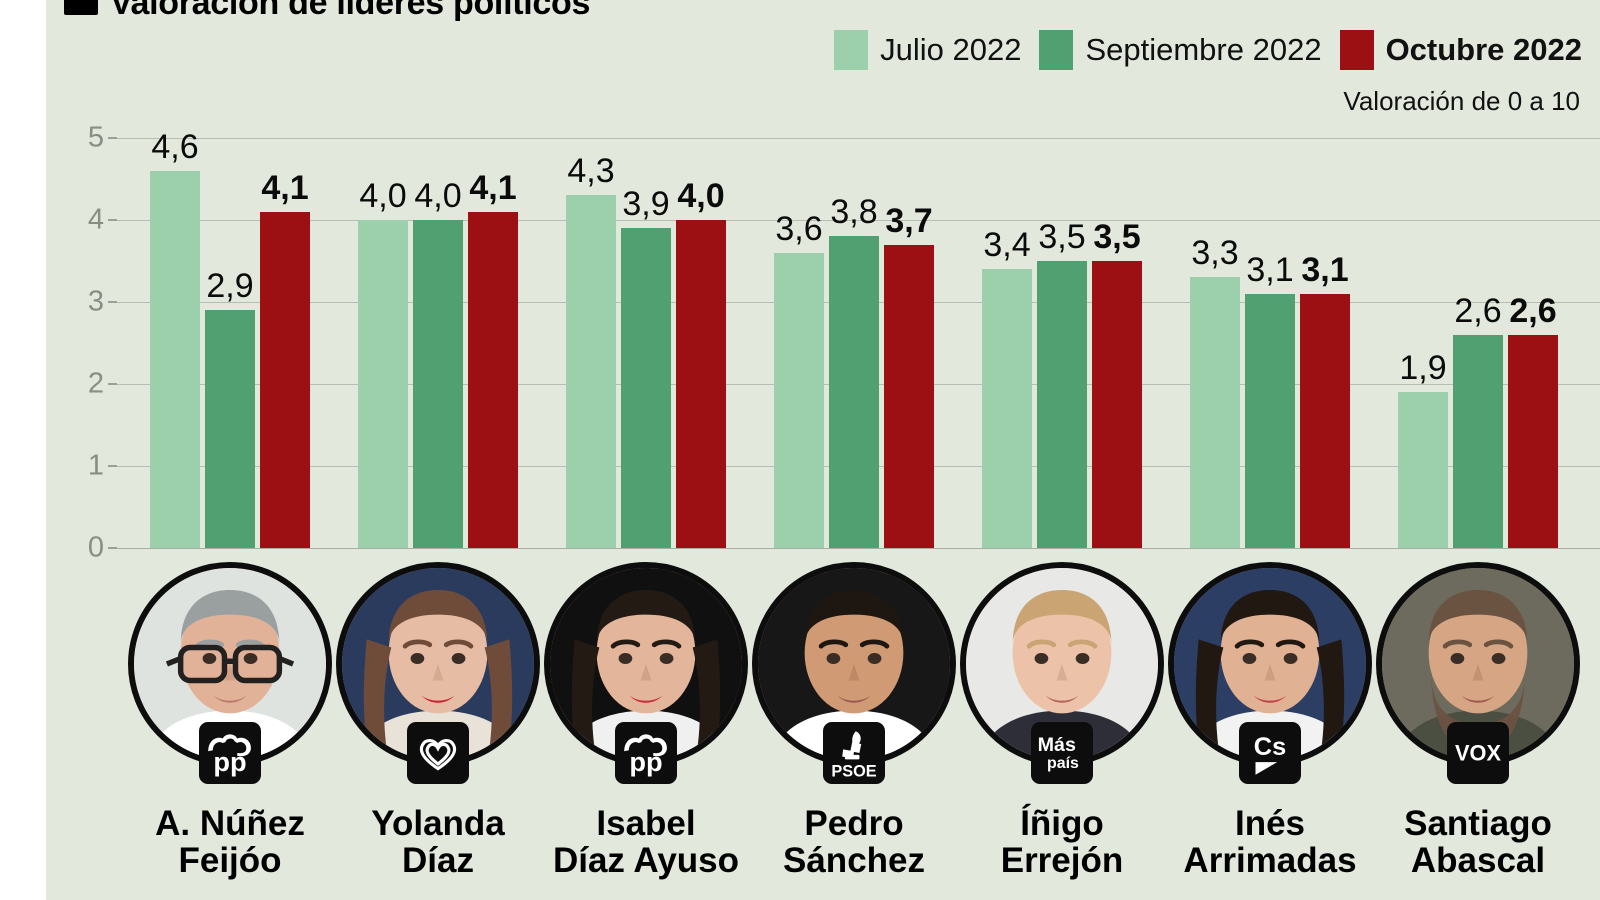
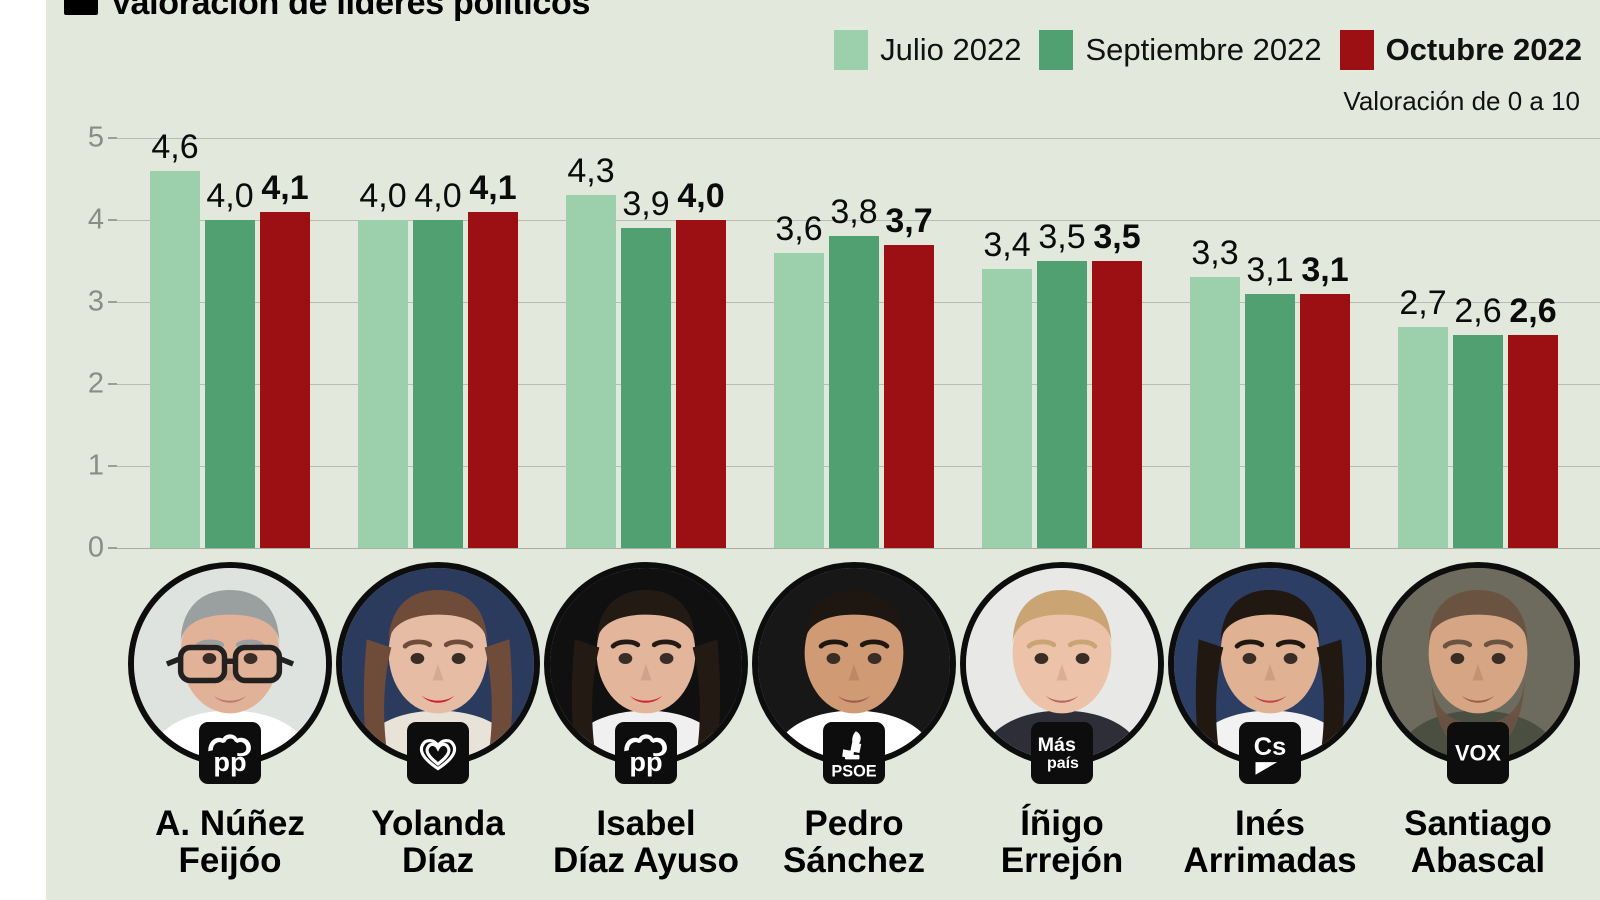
Septiembre 2022/A. Núñez Feijóo: 2,9 -> 4,0
Julio 2022/Santiago Abascal: 1,9 -> 2,7
